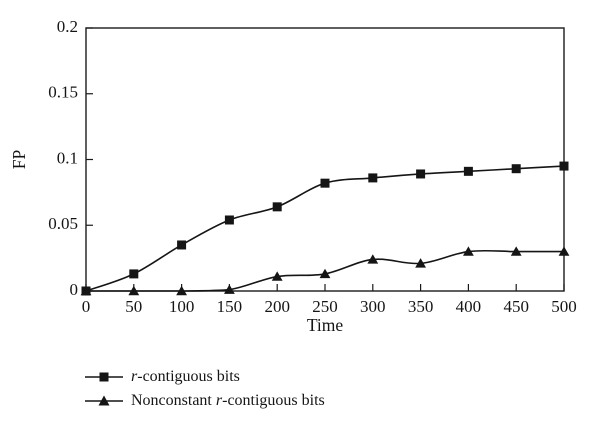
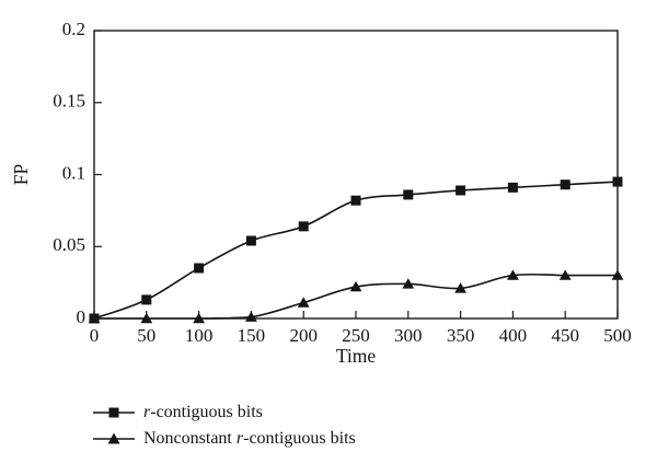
Nonconstant r-contiguous bits/250: 0.013 -> 0.022
